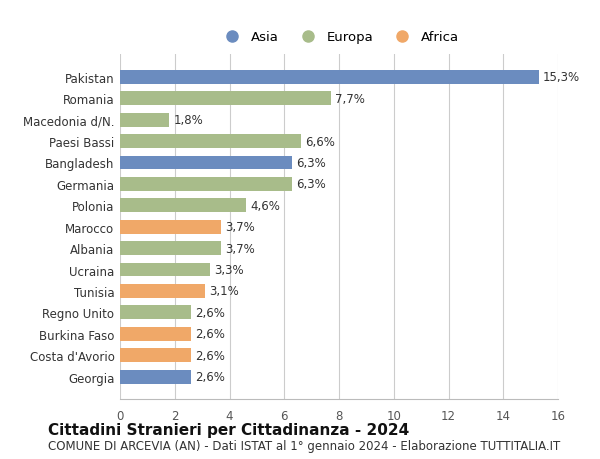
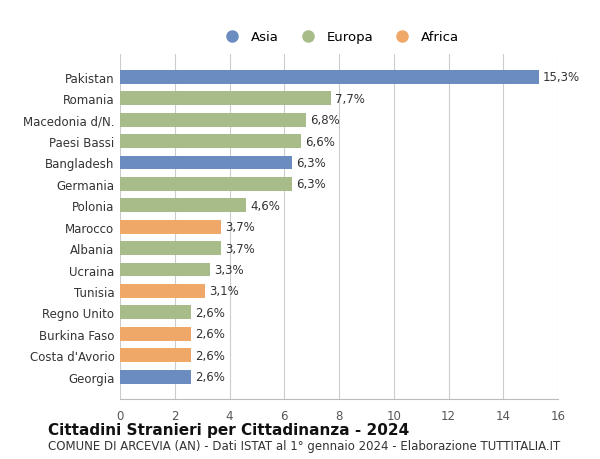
Macedonia d/N.: 1,8% -> 6,8%
